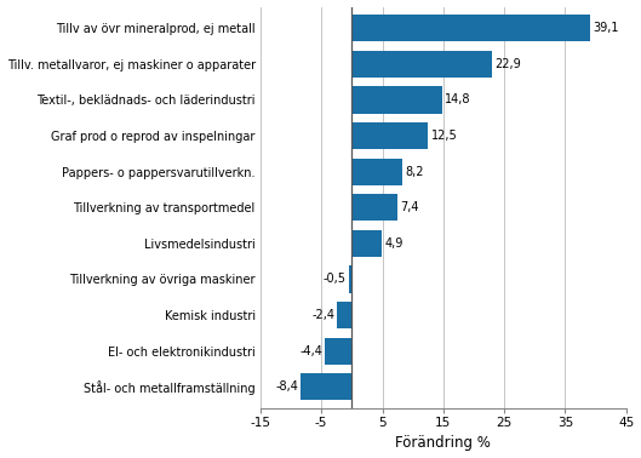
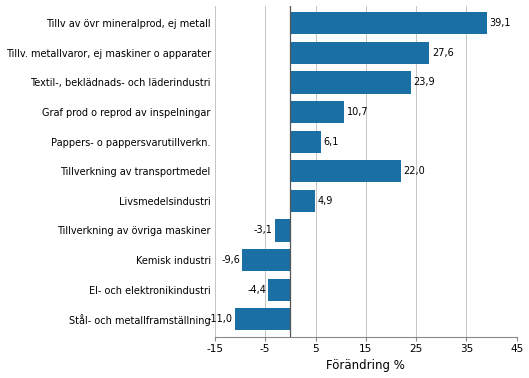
Tillv. metallvaror, ej maskiner o apparater: 22,9 -> 27,6
Textil-, beklädnads- och läderindustri: 14,8 -> 23,9
Graf prod o reprod av inspelningar: 12,5 -> 10,7
Pappers- o pappersvarutillverkn.: 8,2 -> 6,1
Tillverkning av transportmedel: 7,4 -> 22,0
Tillverkning av övriga maskiner: -0,5 -> -3,1
Kemisk industri: -2,4 -> -9,6
Stål- och metallframställning: -8,4 -> -11,0
